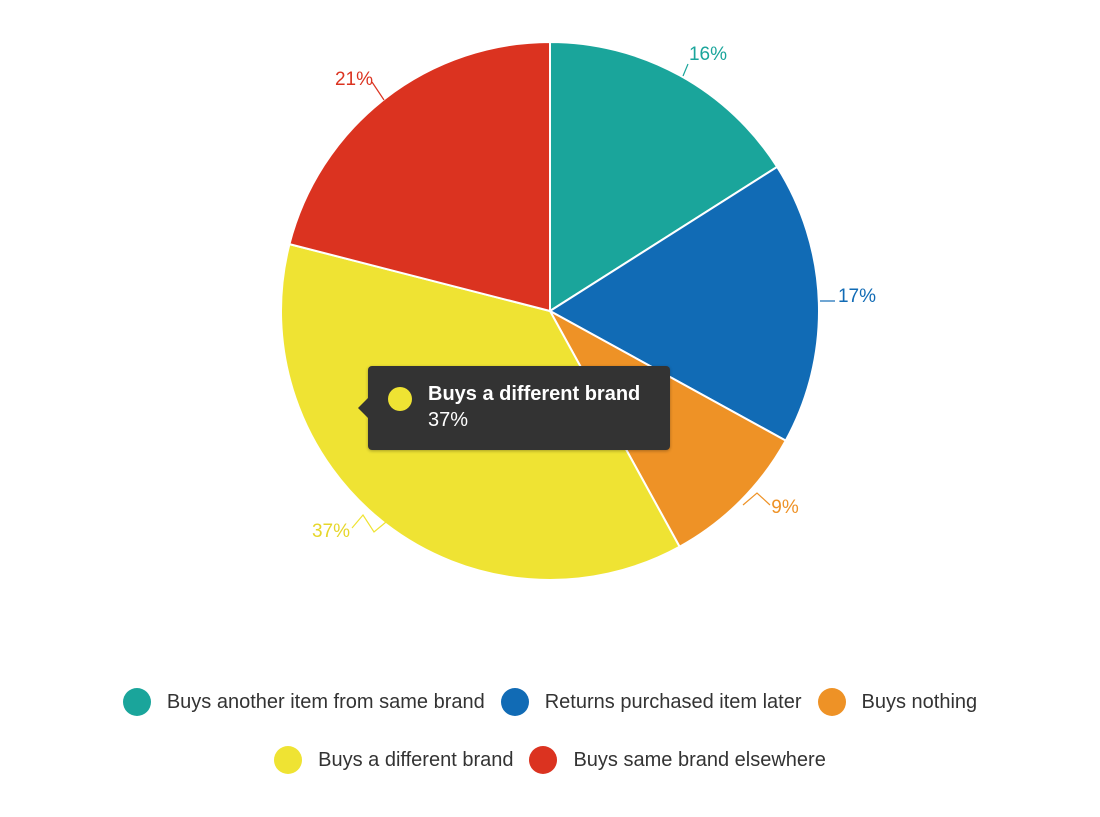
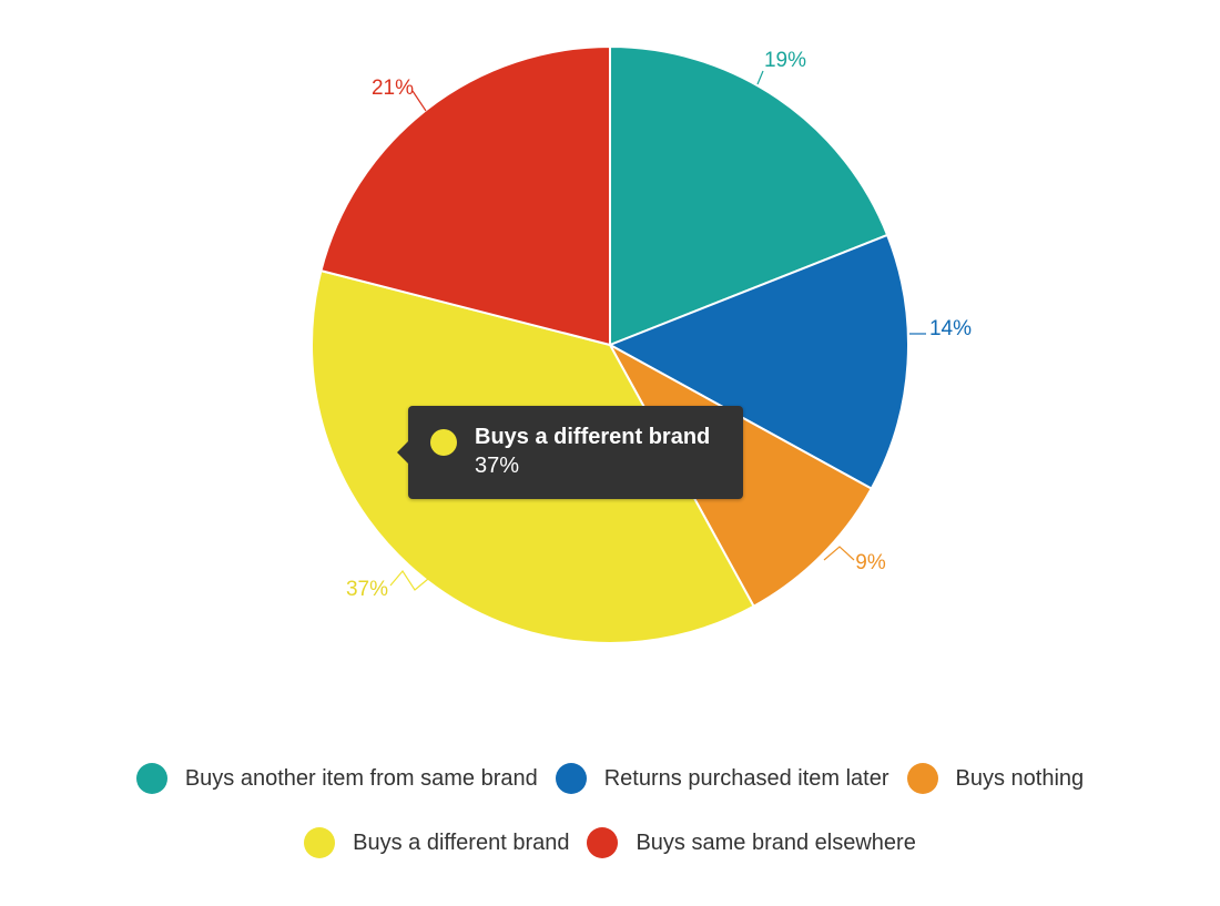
Buys another item from same brand: 16% -> 19%
Returns purchased item later: 17% -> 14%
